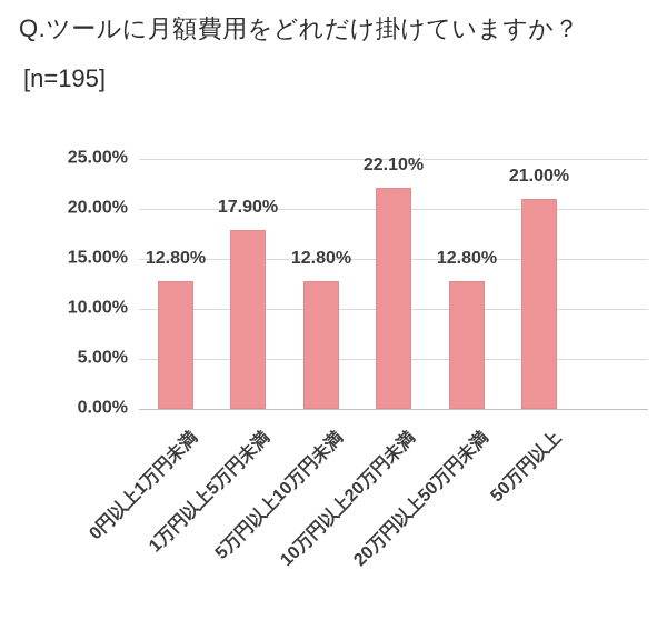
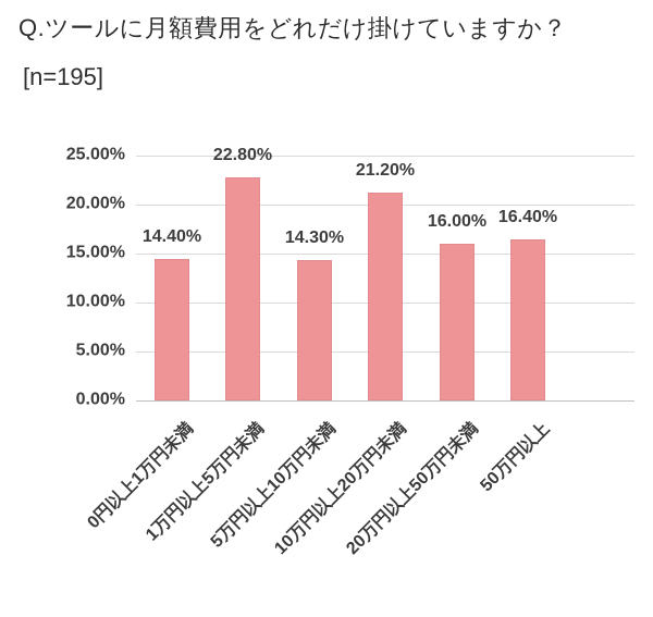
0円以上1万円未満: 12.80% -> 14.40%
1万円以上5万円未満: 17.90% -> 22.80%
5万円以上10万円未満: 12.80% -> 14.30%
10万円以上20万円未満: 22.10% -> 21.20%
20万円以上50万円未満: 12.80% -> 16.00%
50万円以上: 21.00% -> 16.40%
